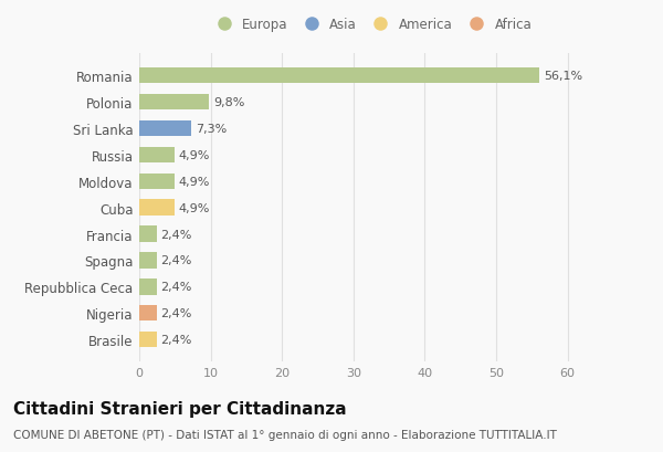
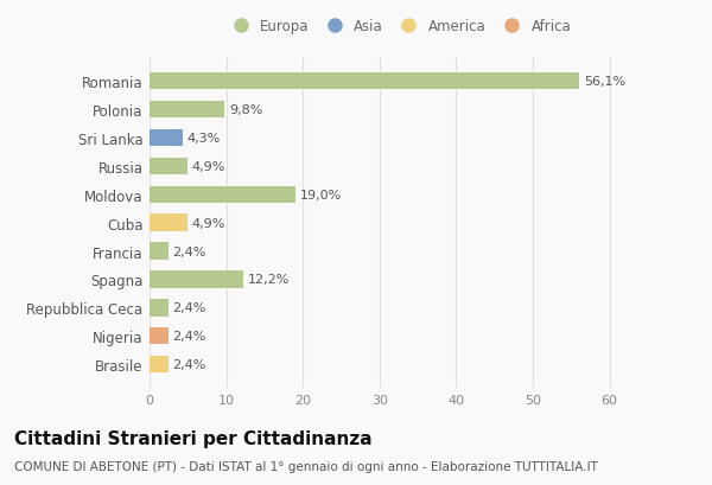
Sri Lanka: 7,3% -> 4,3%
Moldova: 4,9% -> 19,0%
Spagna: 2,4% -> 12,2%
